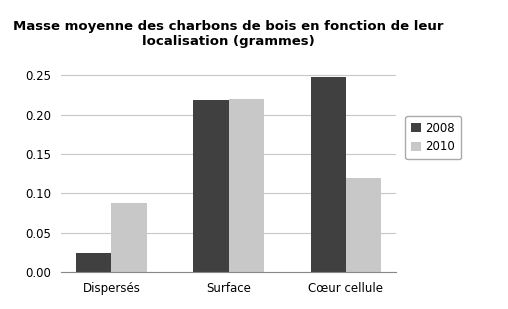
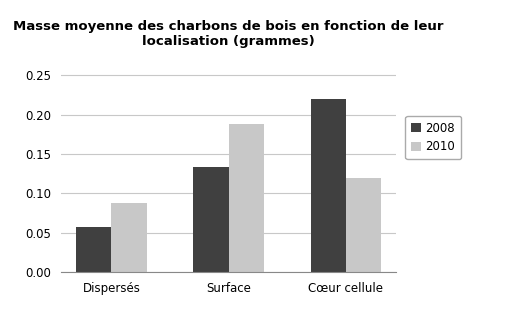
2008/Dispersés: 0.024 -> 0.057
2008/Surface: 0.218 -> 0.134
2010/Surface: 0.220 -> 0.188
2008/Cœur cellule: 0.248 -> 0.220
